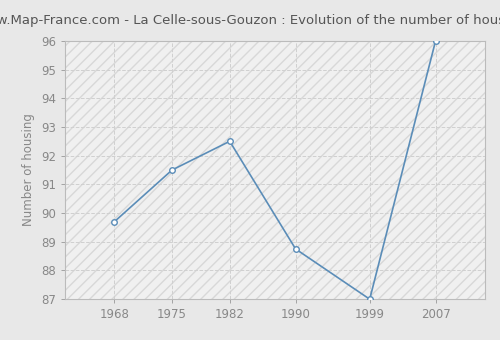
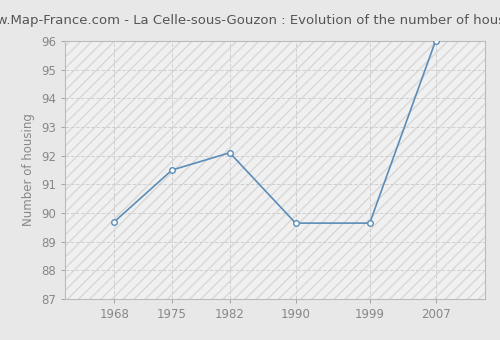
1982: 92.50 -> 92.10
1990: 88.75 -> 89.65
1999: 87.00 -> 89.65
